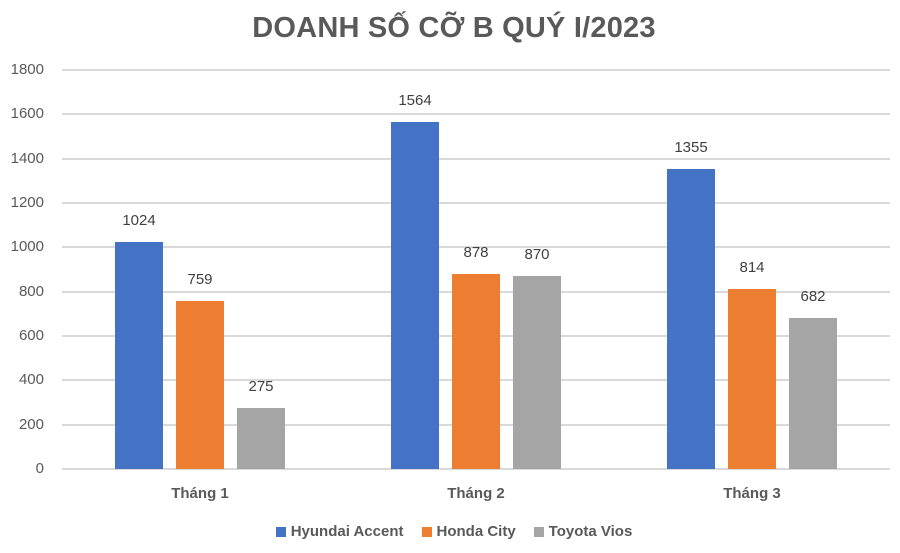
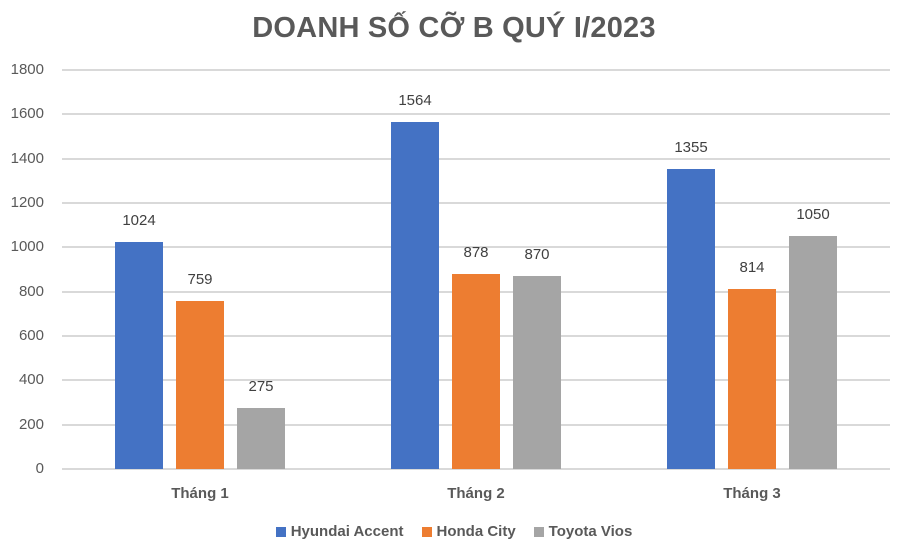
Toyota Vios/Tháng 3: 682 -> 1050
